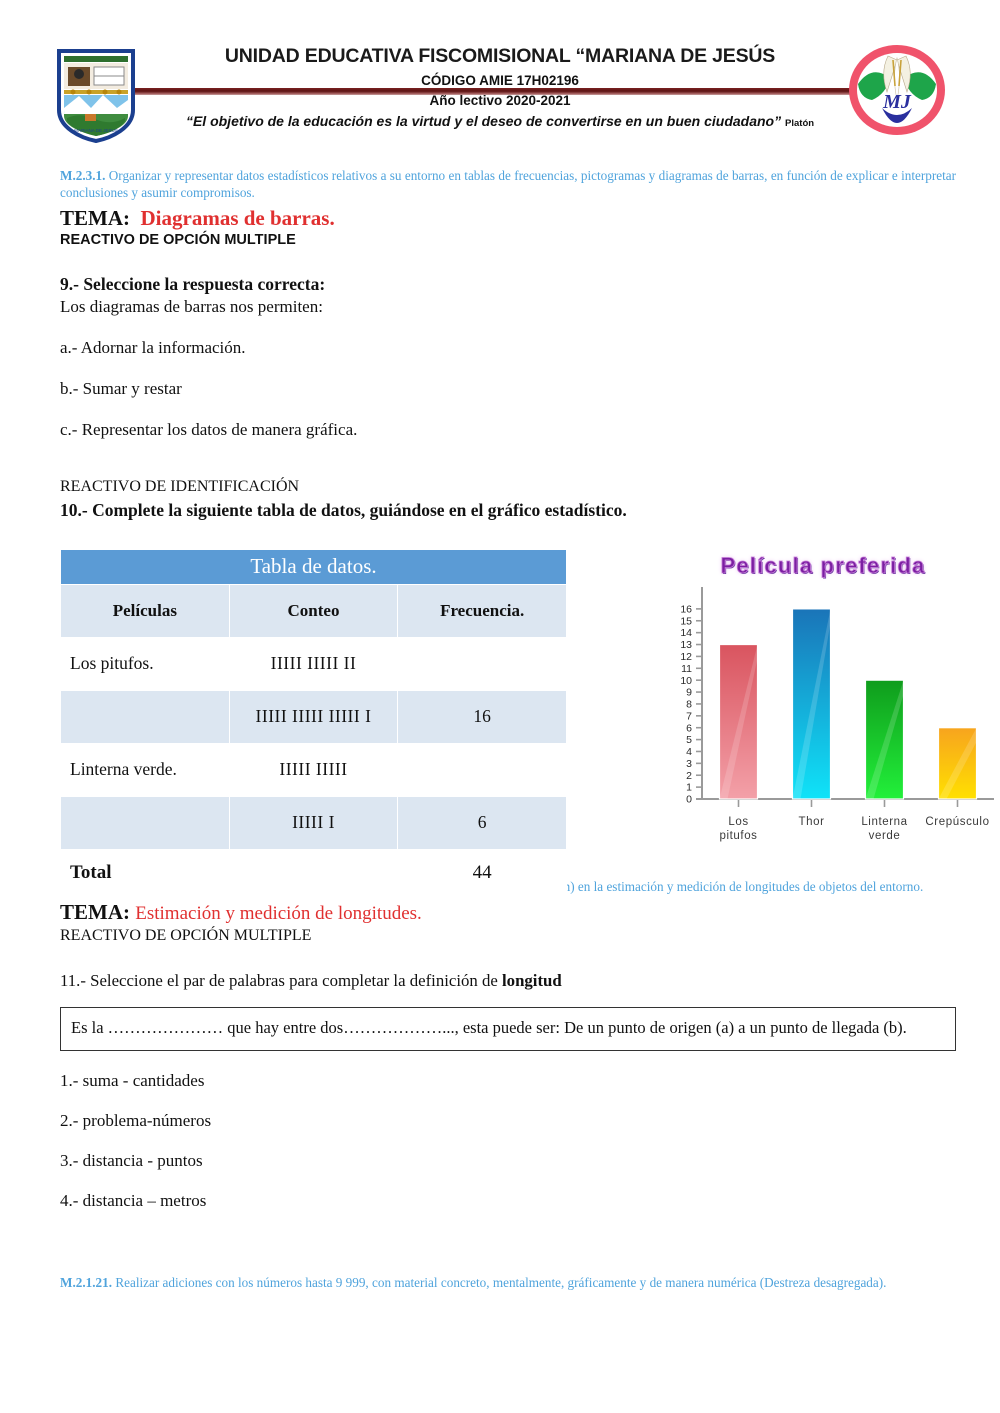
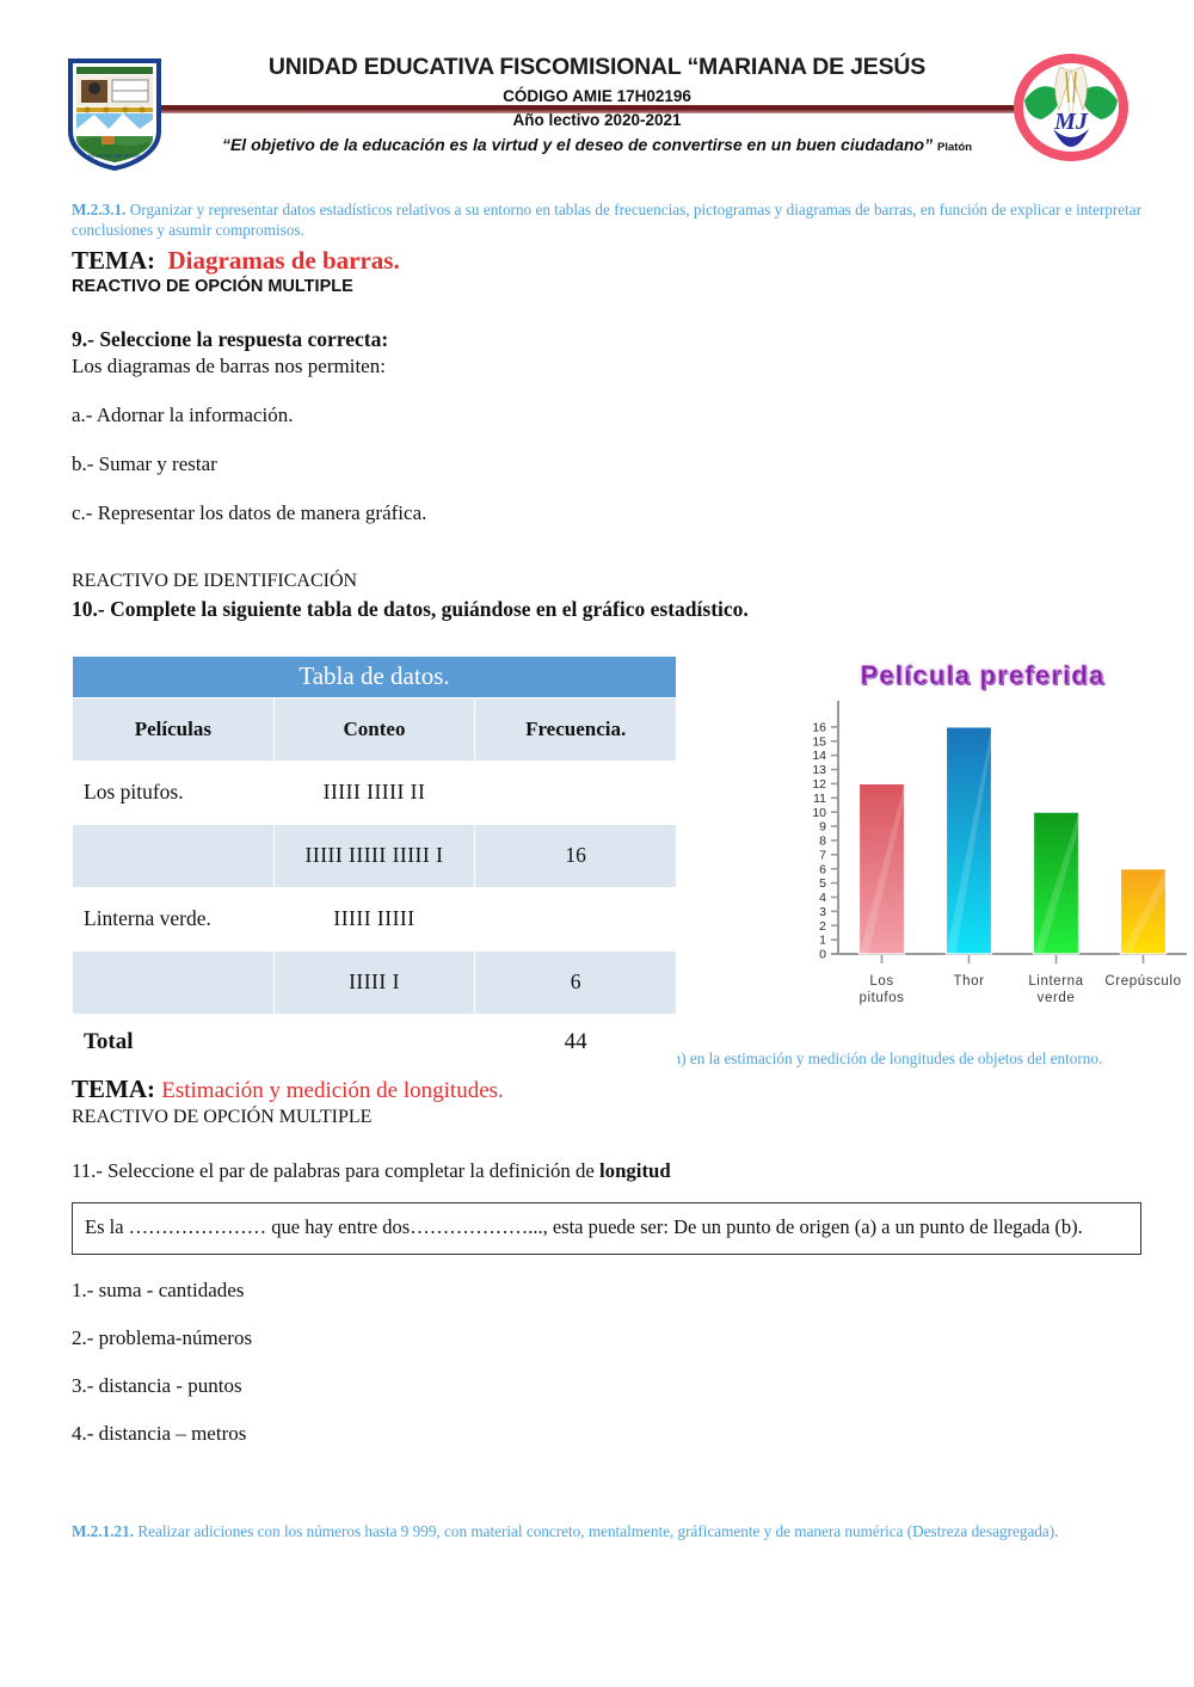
Los pitufos: 13 -> 12
